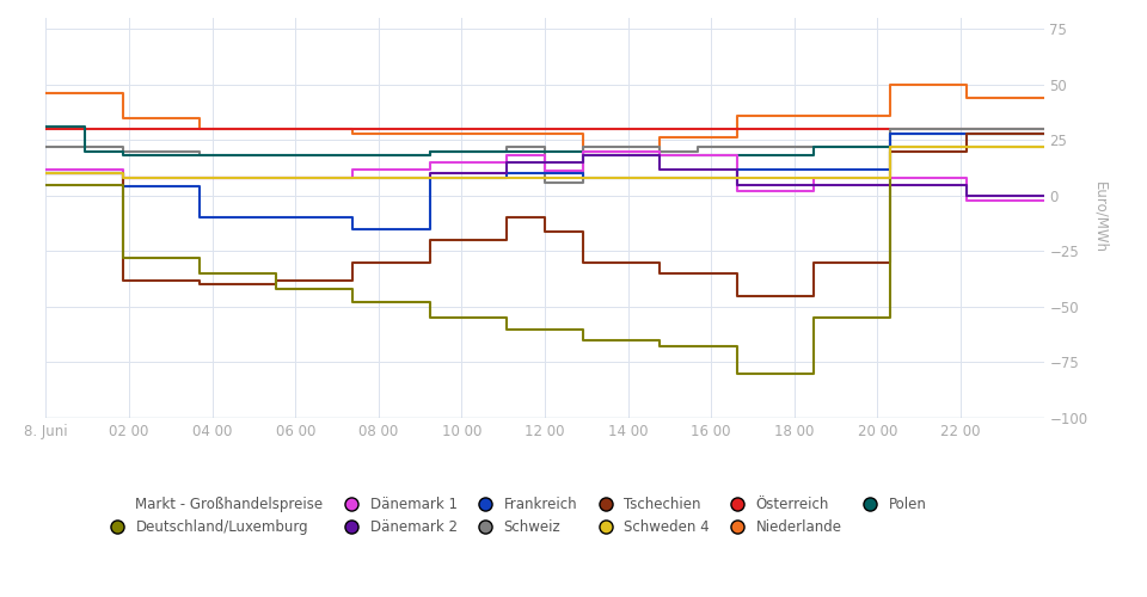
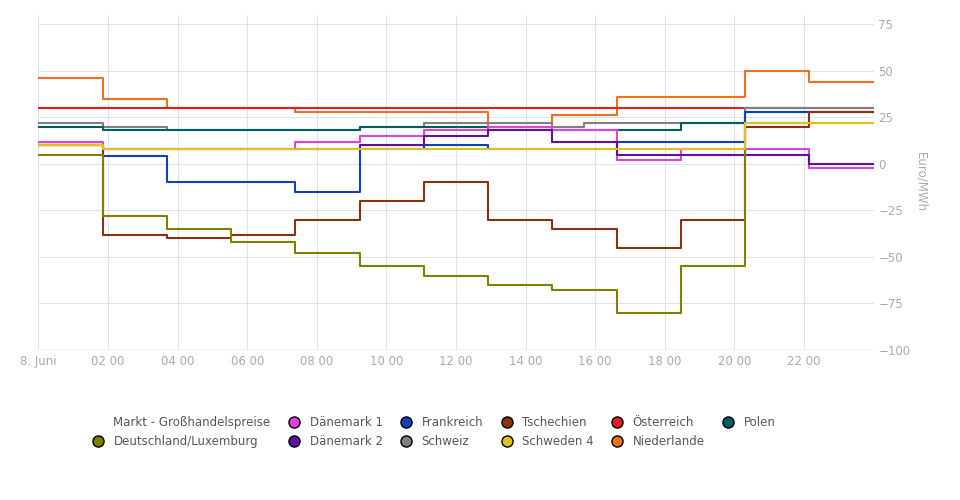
Polen/8. Juni: 31 -> 20
Schweiz/12 00: 6 -> 22
Dänemark 1/12 00: 11 -> 18
Tschechien/12 00: -16 -> -10
